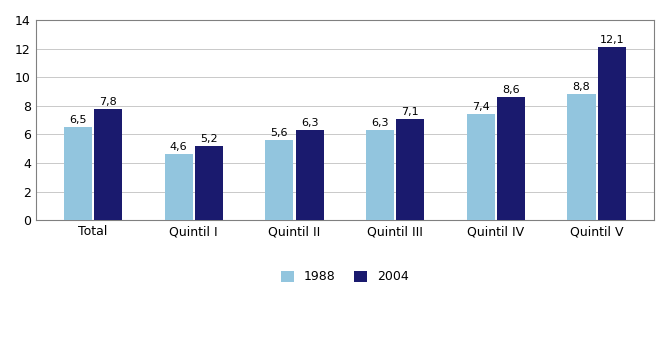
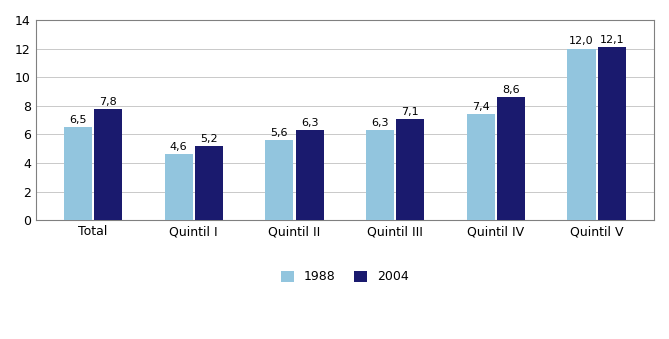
1988/Quintil V: 8,8 -> 12,0
